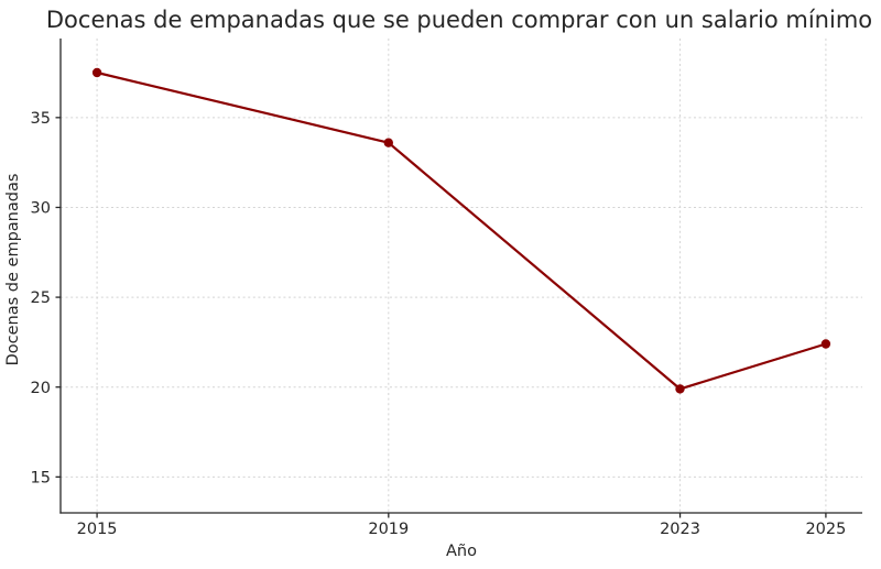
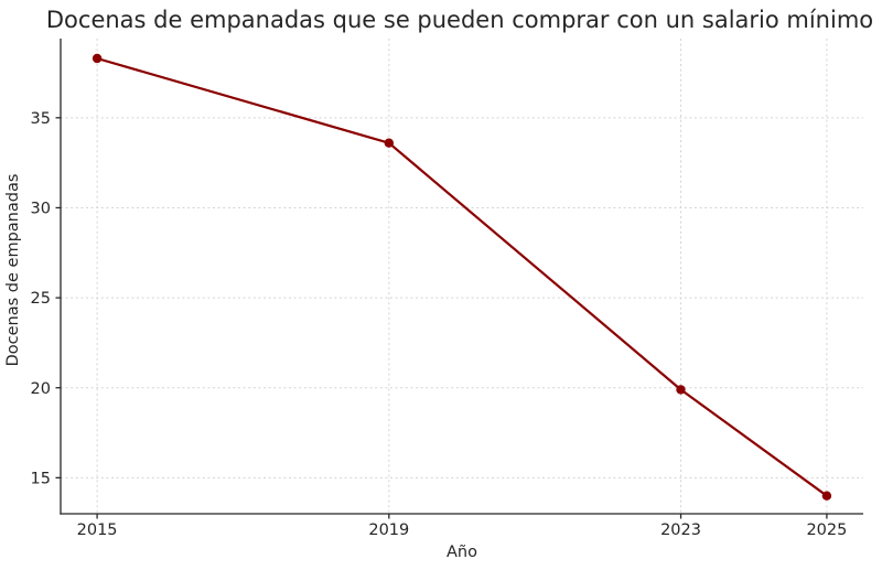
2015: 37.5 -> 38.3
2025: 22.4 -> 14.0
